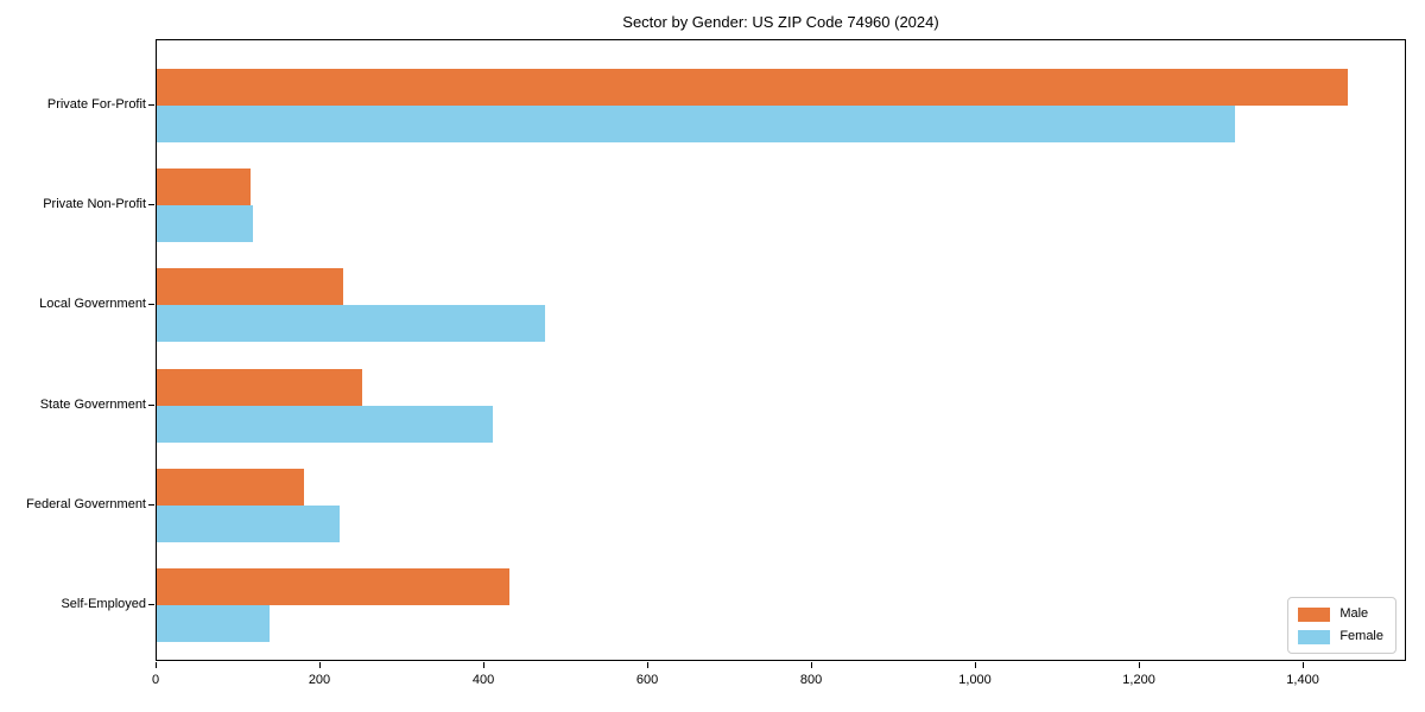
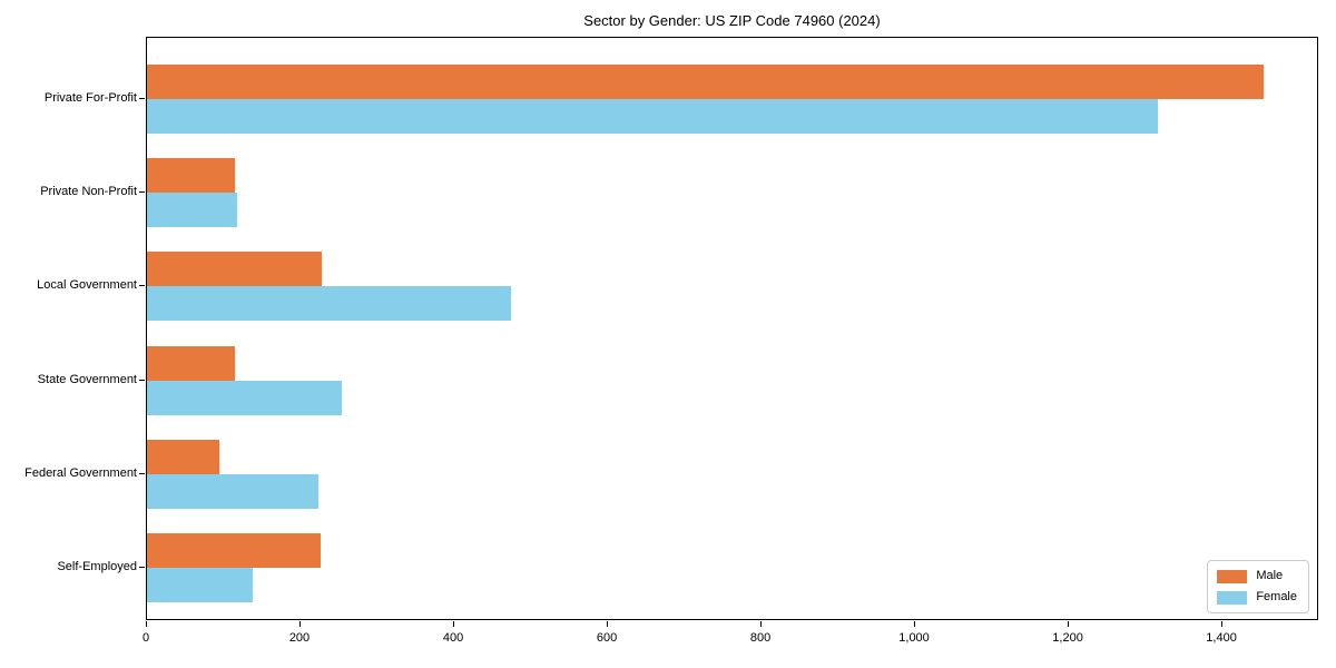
Male/State Government: 250 -> 110
Female/State Government: 410 -> 250
Male/Federal Government: 180 -> 90
Male/Self-Employed: 430 -> 230
